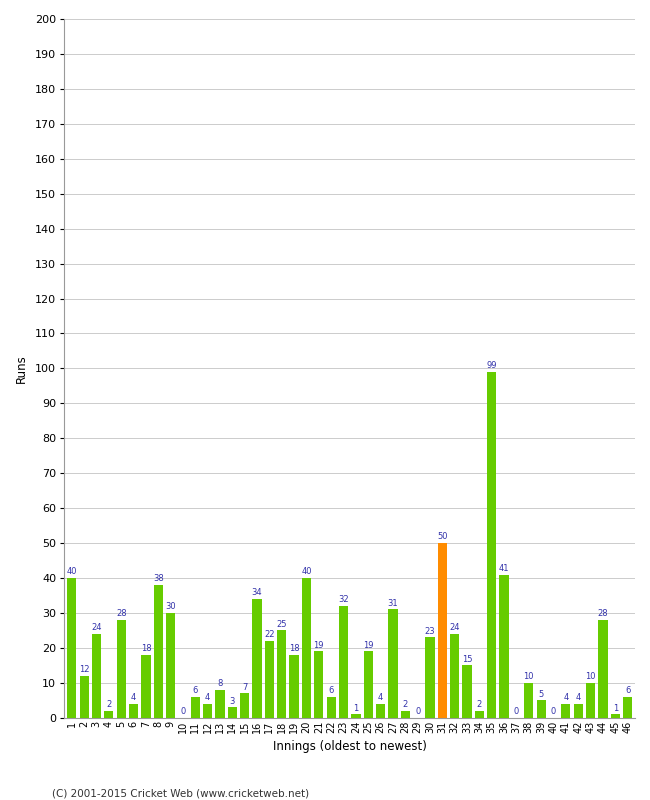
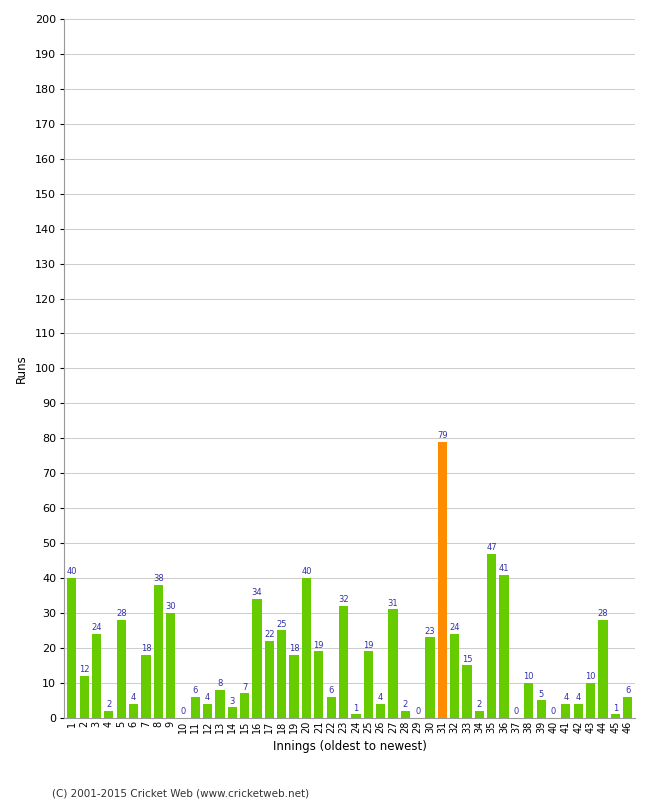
31: 50 -> 79
35: 99 -> 47
